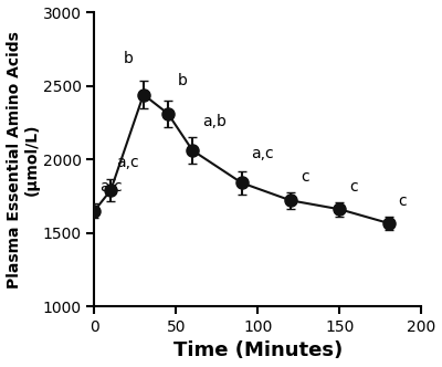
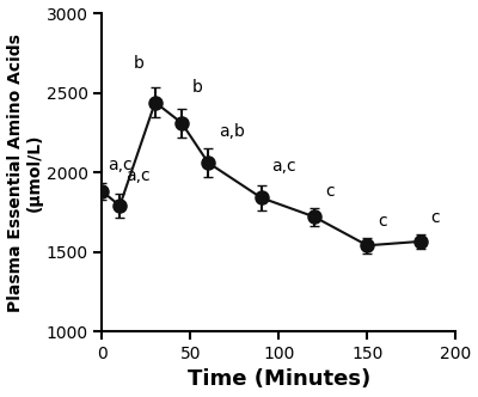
0: 1650 -> 1880
150: 1660 -> 1540
